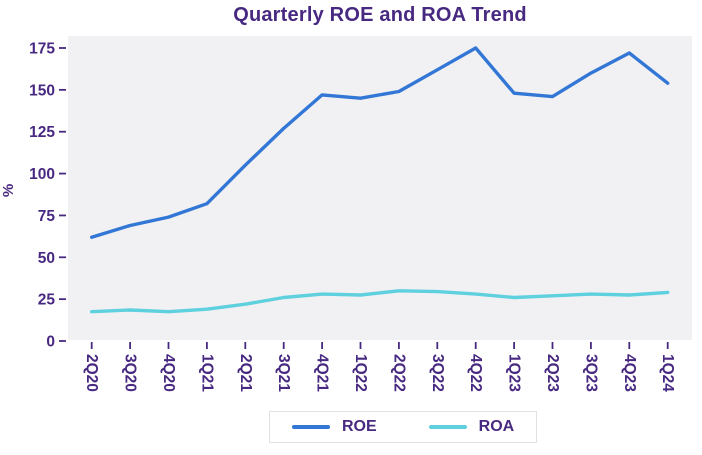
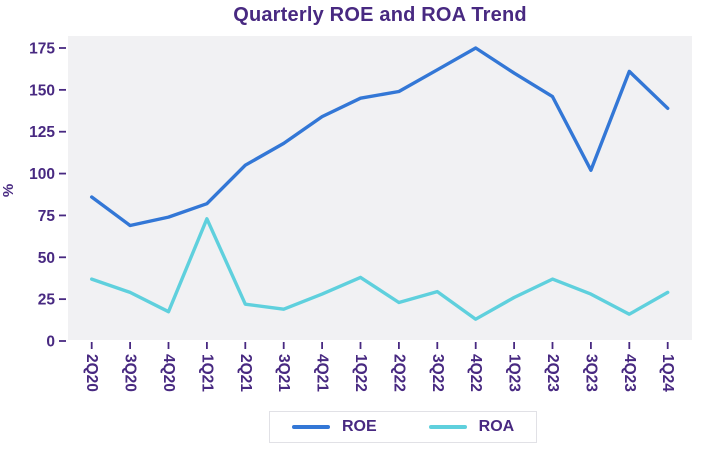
ROE/2Q20: 62 -> 86
ROA/2Q20: 18 -> 37
ROA/3Q20: 18 -> 29
ROA/1Q21: 19 -> 73
ROE/3Q21: 127 -> 118
ROA/3Q21: 26 -> 19
ROE/4Q21: 147 -> 134
ROA/1Q22: 28 -> 38
ROA/2Q22: 30 -> 23
ROA/4Q22: 28 -> 13
ROE/1Q23: 148 -> 160
ROA/2Q23: 27 -> 37
ROE/3Q23: 160 -> 102
ROE/4Q23: 172 -> 161
ROA/4Q23: 28 -> 16
ROE/1Q24: 154 -> 139
